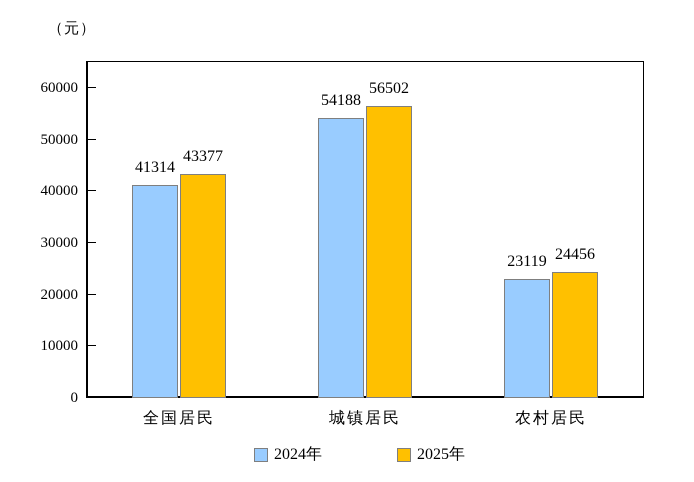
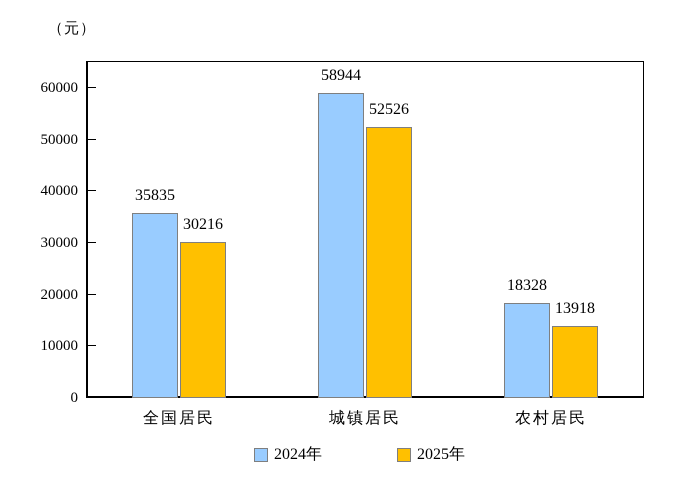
2024年/全国居民: 41314 -> 35835
2025年/全国居民: 43377 -> 30216
2024年/城镇居民: 54188 -> 58944
2025年/城镇居民: 56502 -> 52526
2024年/农村居民: 23119 -> 18328
2025年/农村居民: 24456 -> 13918
